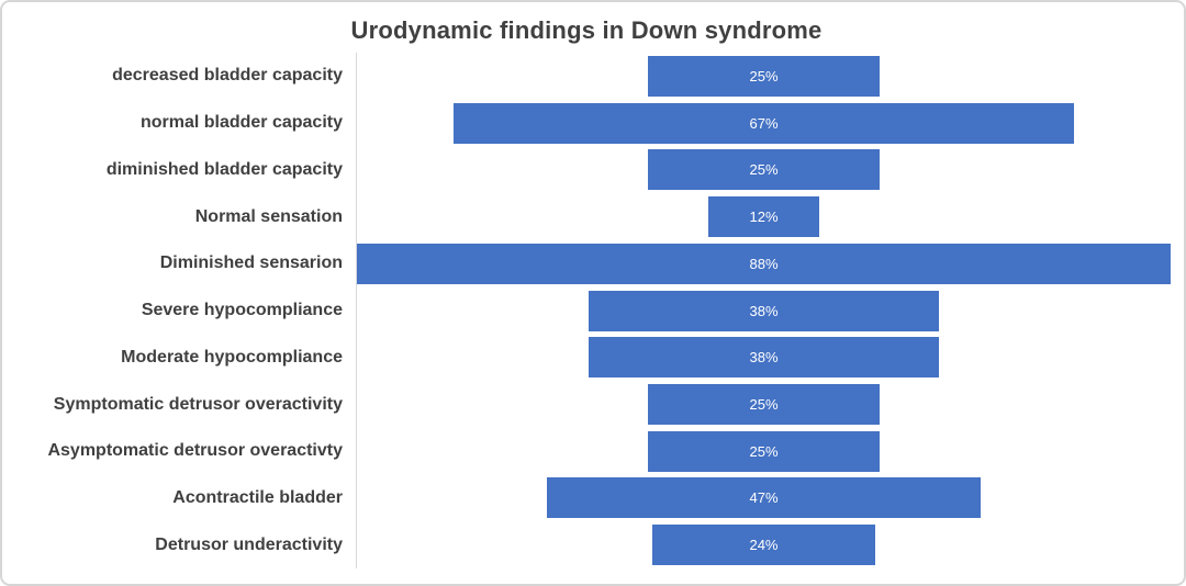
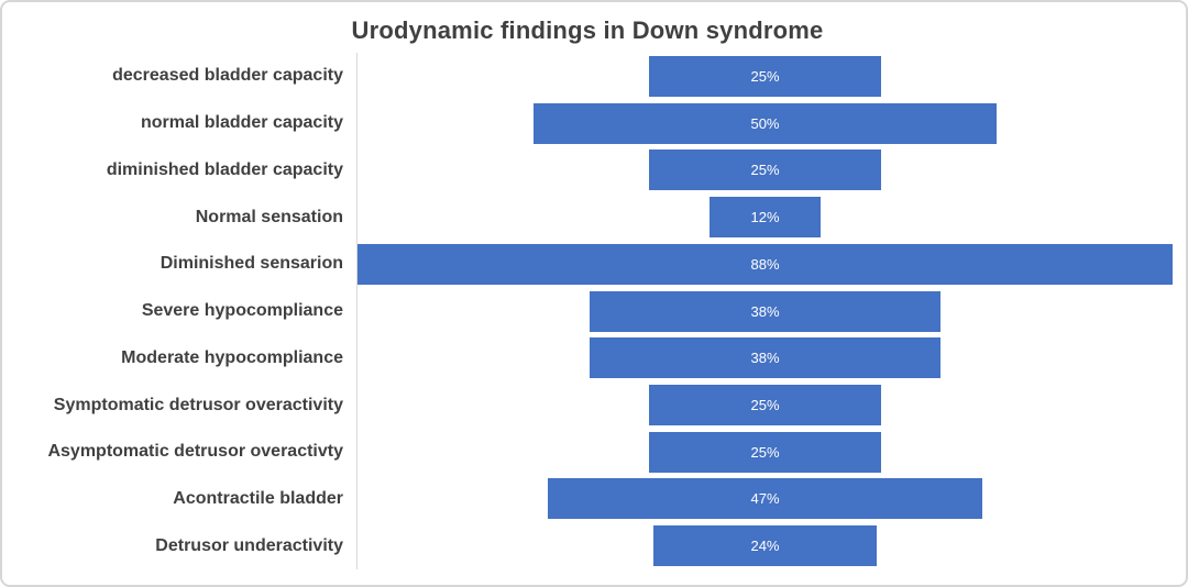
normal bladder capacity: 67% -> 50%
